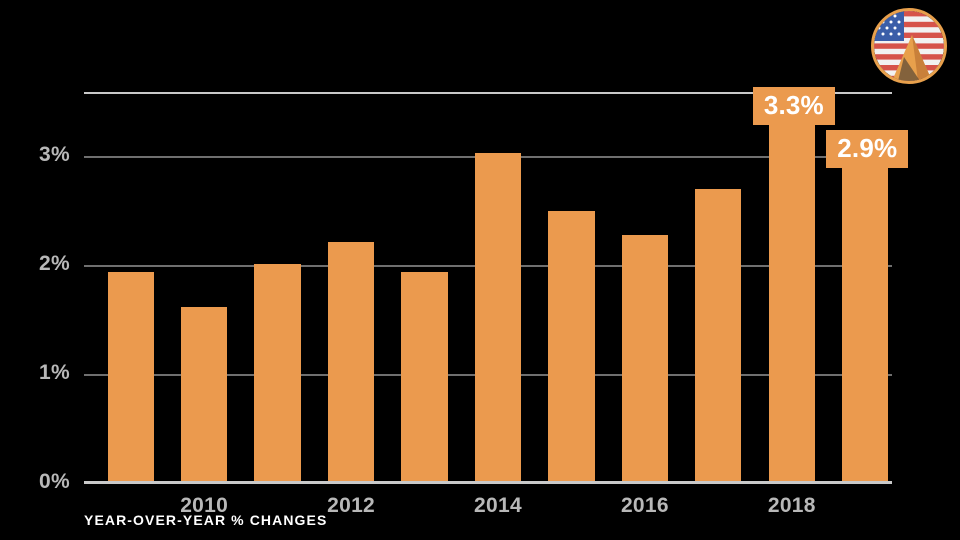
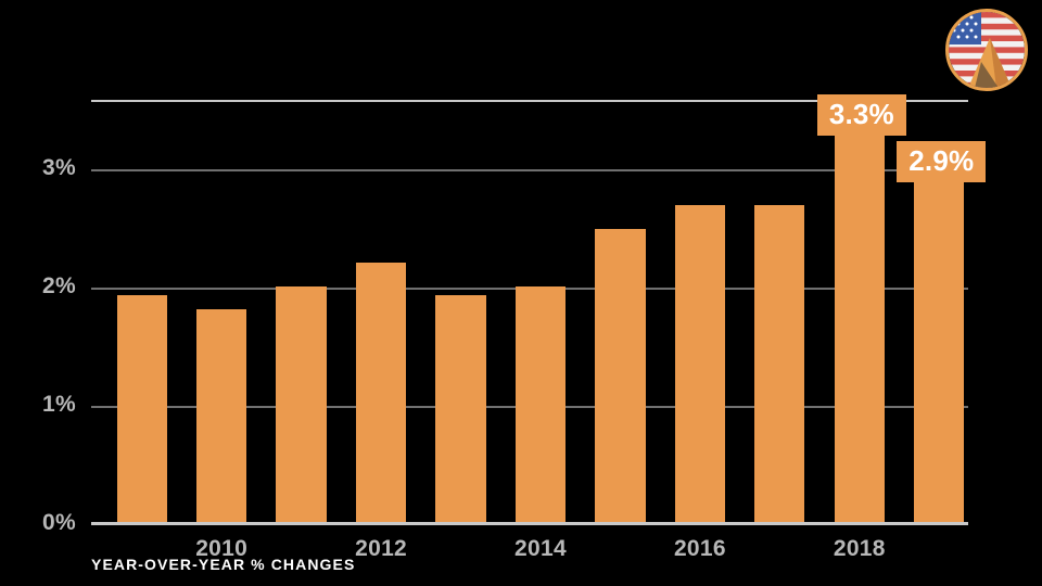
2010: 1.63% -> 1.83%
2014: 3.04% -> 2.02%
2016: 2.29% -> 2.71%
